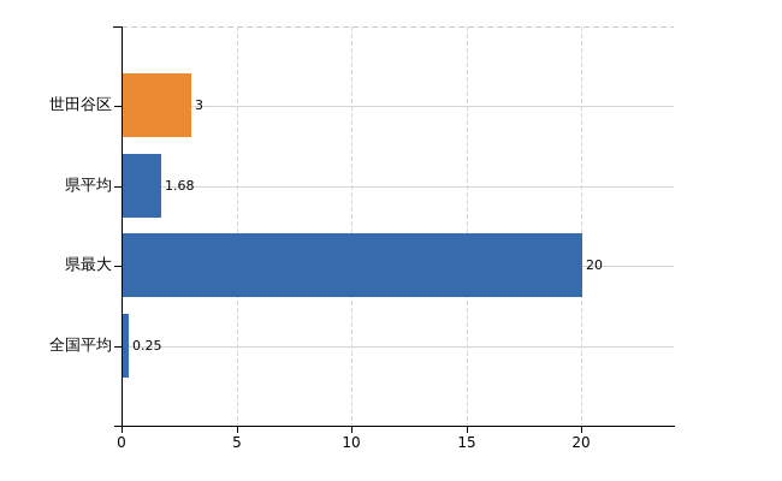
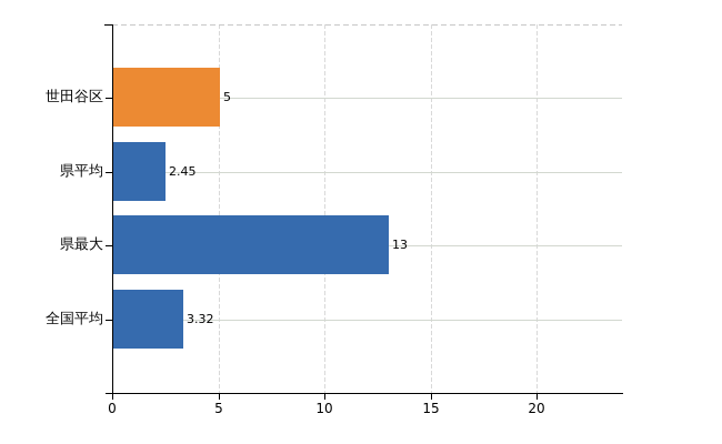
世田谷区: 3 -> 5
県平均: 1.68 -> 2.45
県最大: 20 -> 13
全国平均: 0.25 -> 3.32
